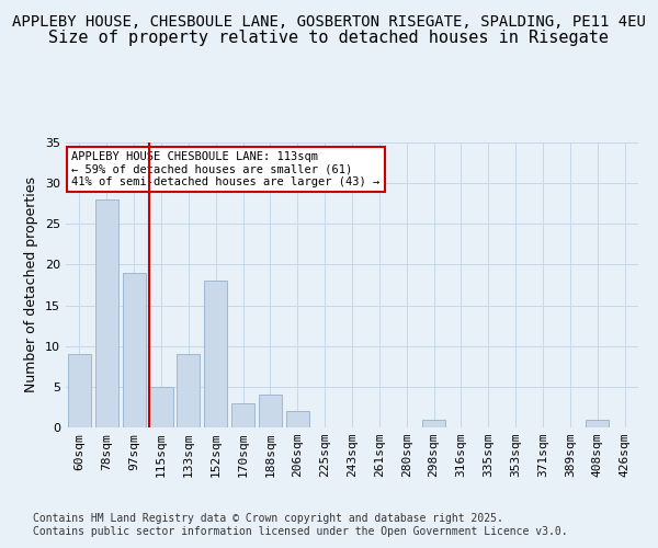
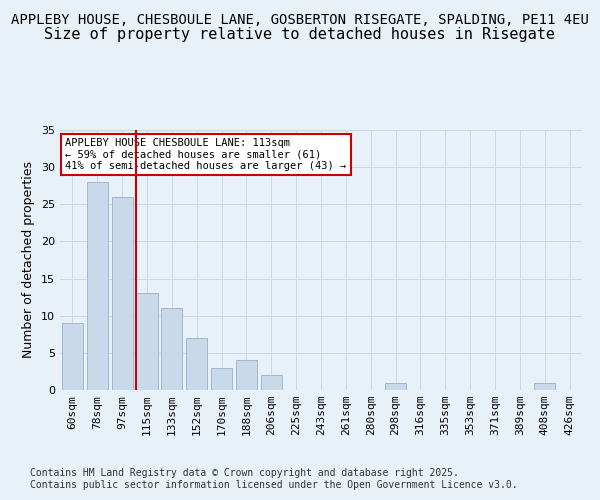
97sqm: 19 -> 26
115sqm: 5 -> 13
133sqm: 9 -> 11
152sqm: 18 -> 7
